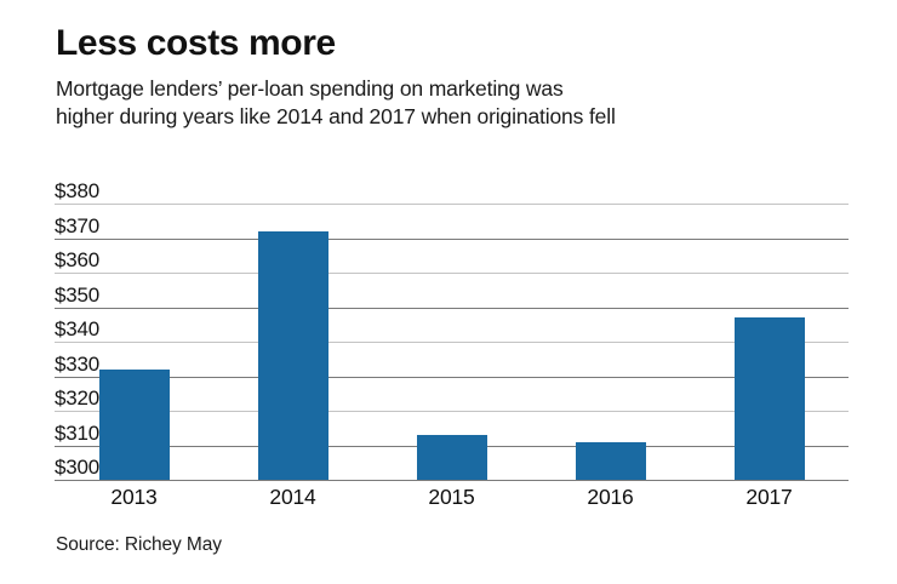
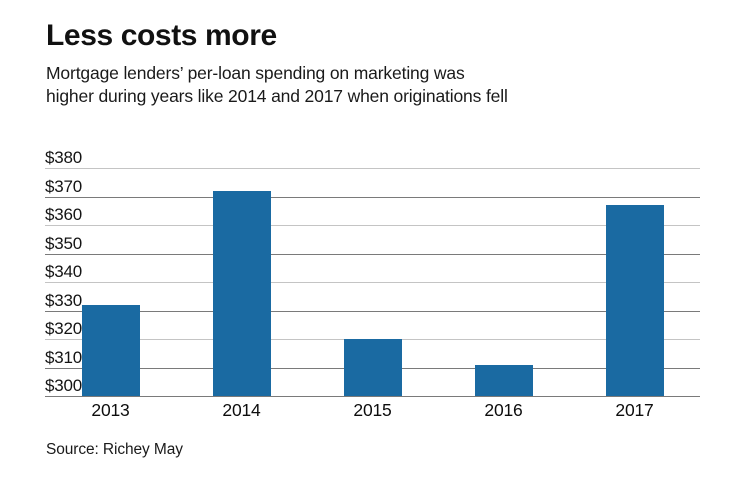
2015: $313 -> $320
2017: $347 -> $367
